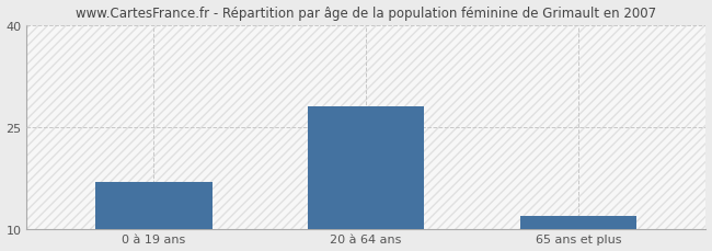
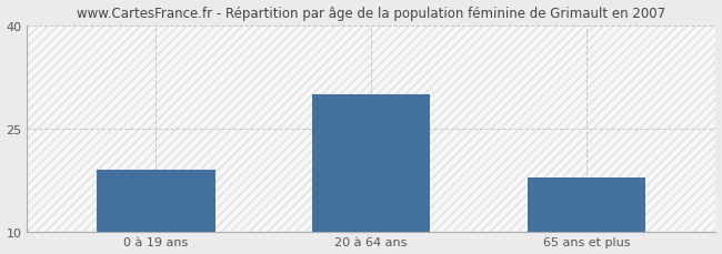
0 à 19 ans: 17 -> 19
20 à 64 ans: 28 -> 30
65 ans et plus: 12 -> 18
